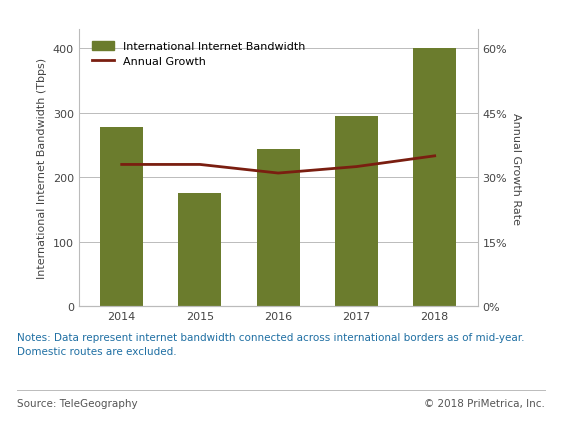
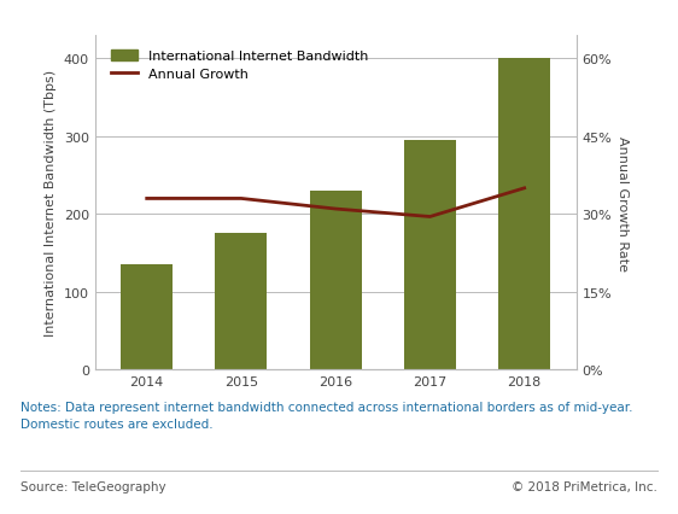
International Internet Bandwidth/2014: 278 -> 135
International Internet Bandwidth/2016: 244 -> 230
Annual Growth/2017: 32.5% -> 29.5%
